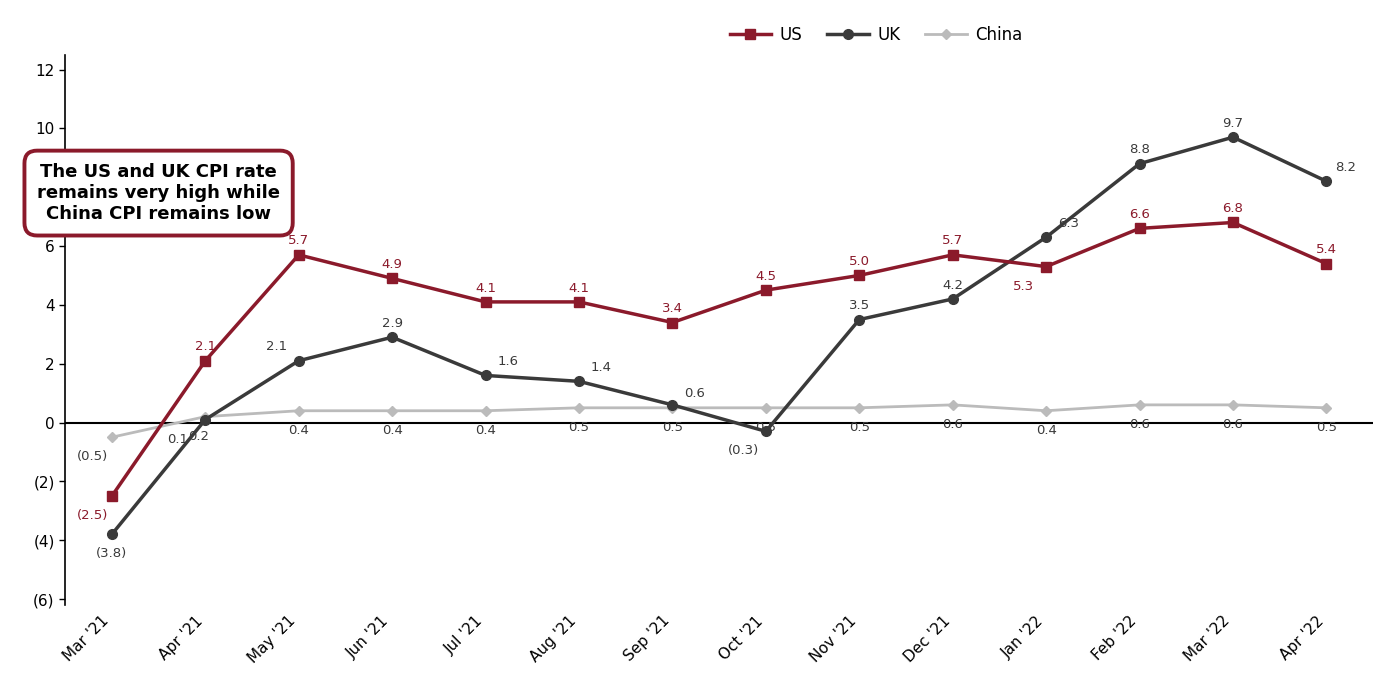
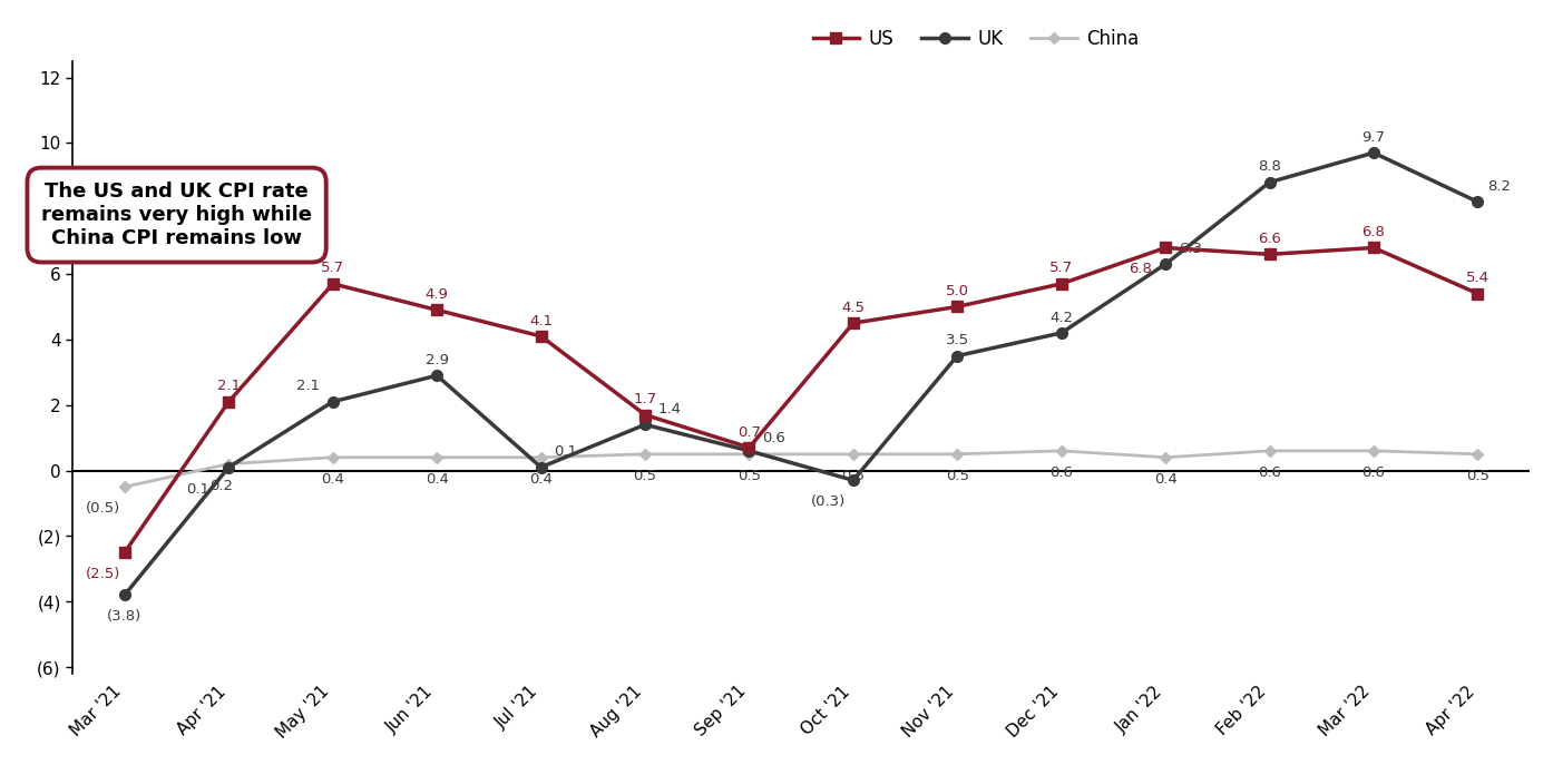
UK/Jul '21: 1.6 -> 0.1
US/Aug '21: 4.1 -> 1.7
US/Sep '21: 3.4 -> 0.7
US/Jan '22: 5.3 -> 6.8
